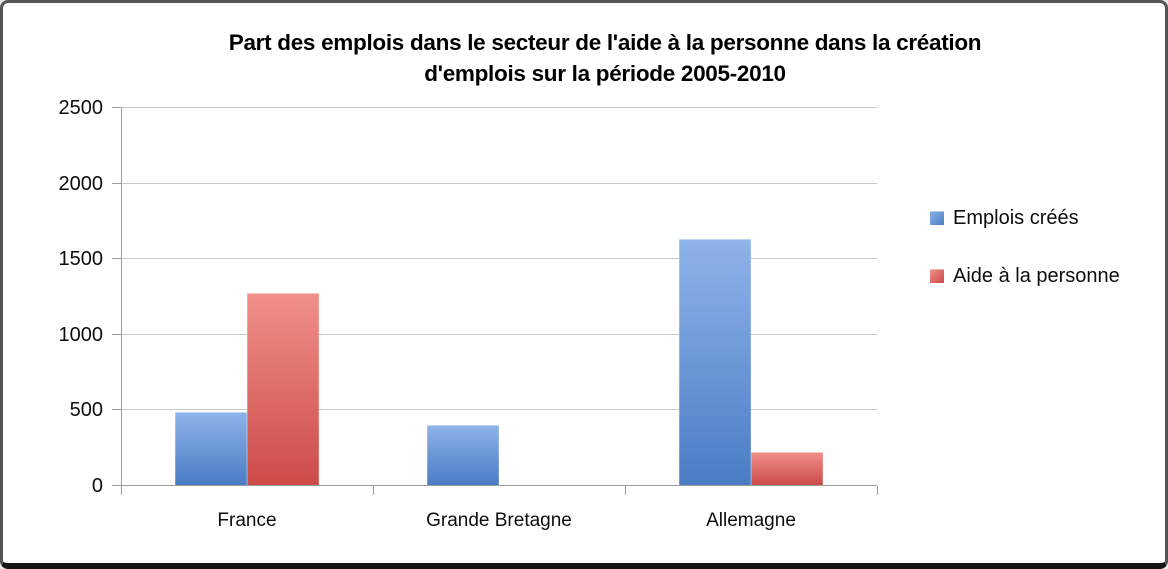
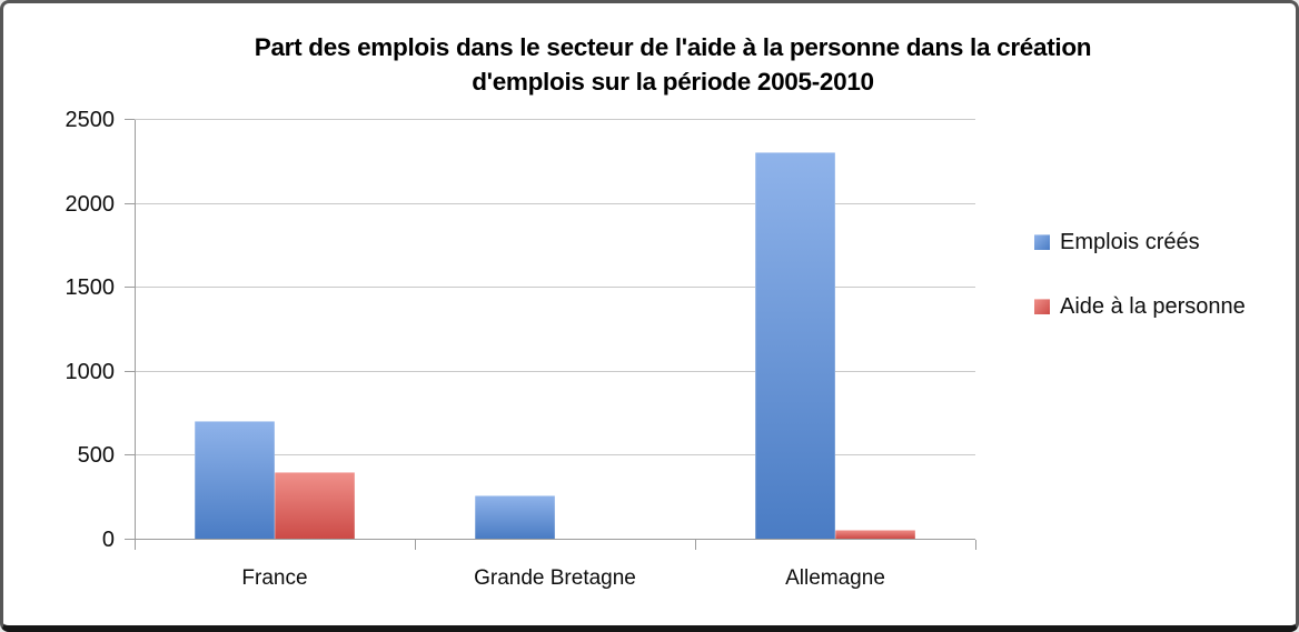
Emplois créés/France: 480 -> 700
Aide à la personne/France: 1270 -> 400
Emplois créés/Grande Bretagne: 400 -> 260
Emplois créés/Allemagne: 1630 -> 2300
Aide à la personne/Allemagne: 220 -> 50
